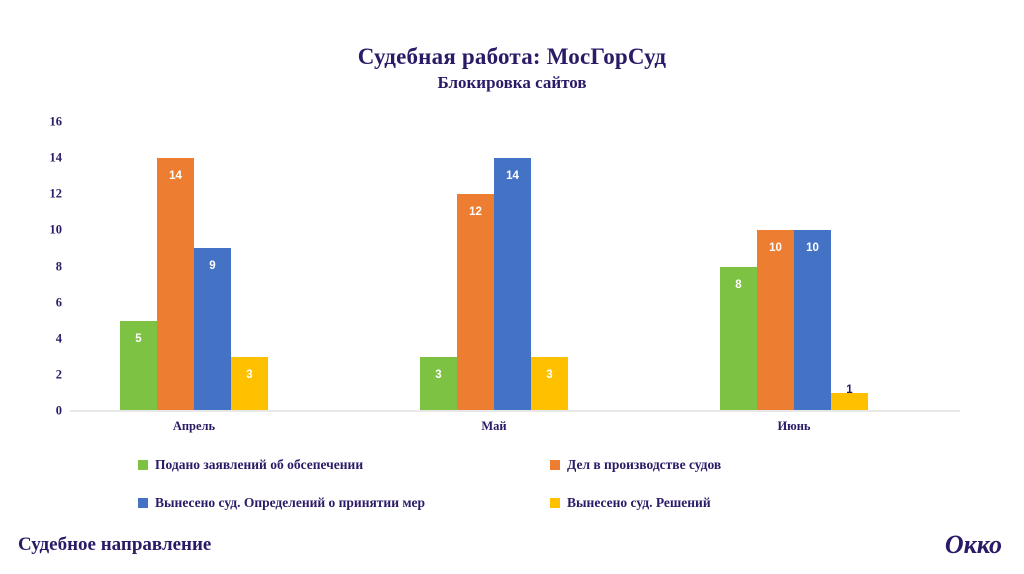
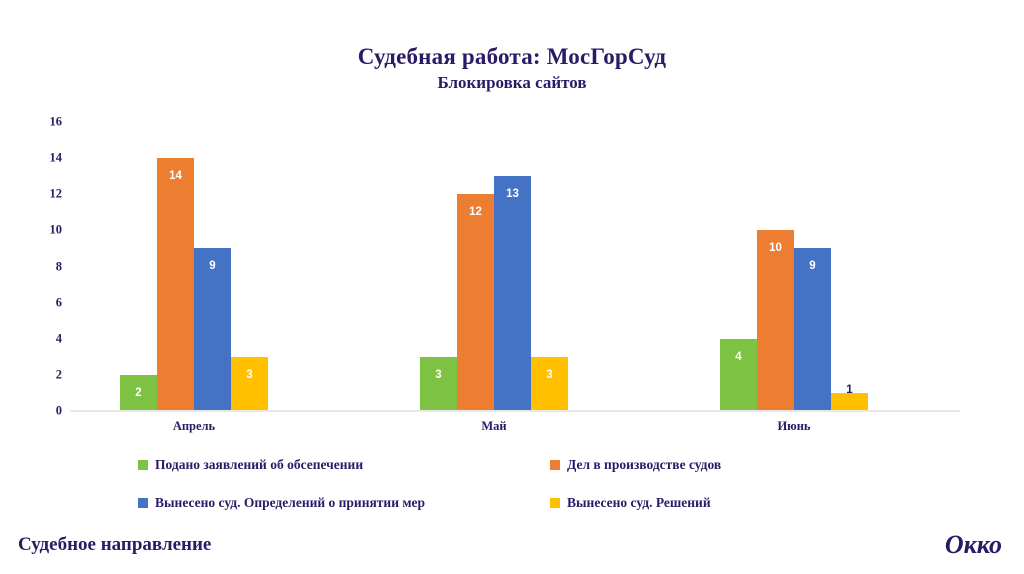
Подано заявлений об обсепечении/Апрель: 5 -> 2
Вынесено суд. Определений о принятии мер/Май: 14 -> 13
Подано заявлений об обсепечении/Июнь: 8 -> 4
Вынесено суд. Определений о принятии мер/Июнь: 10 -> 9
